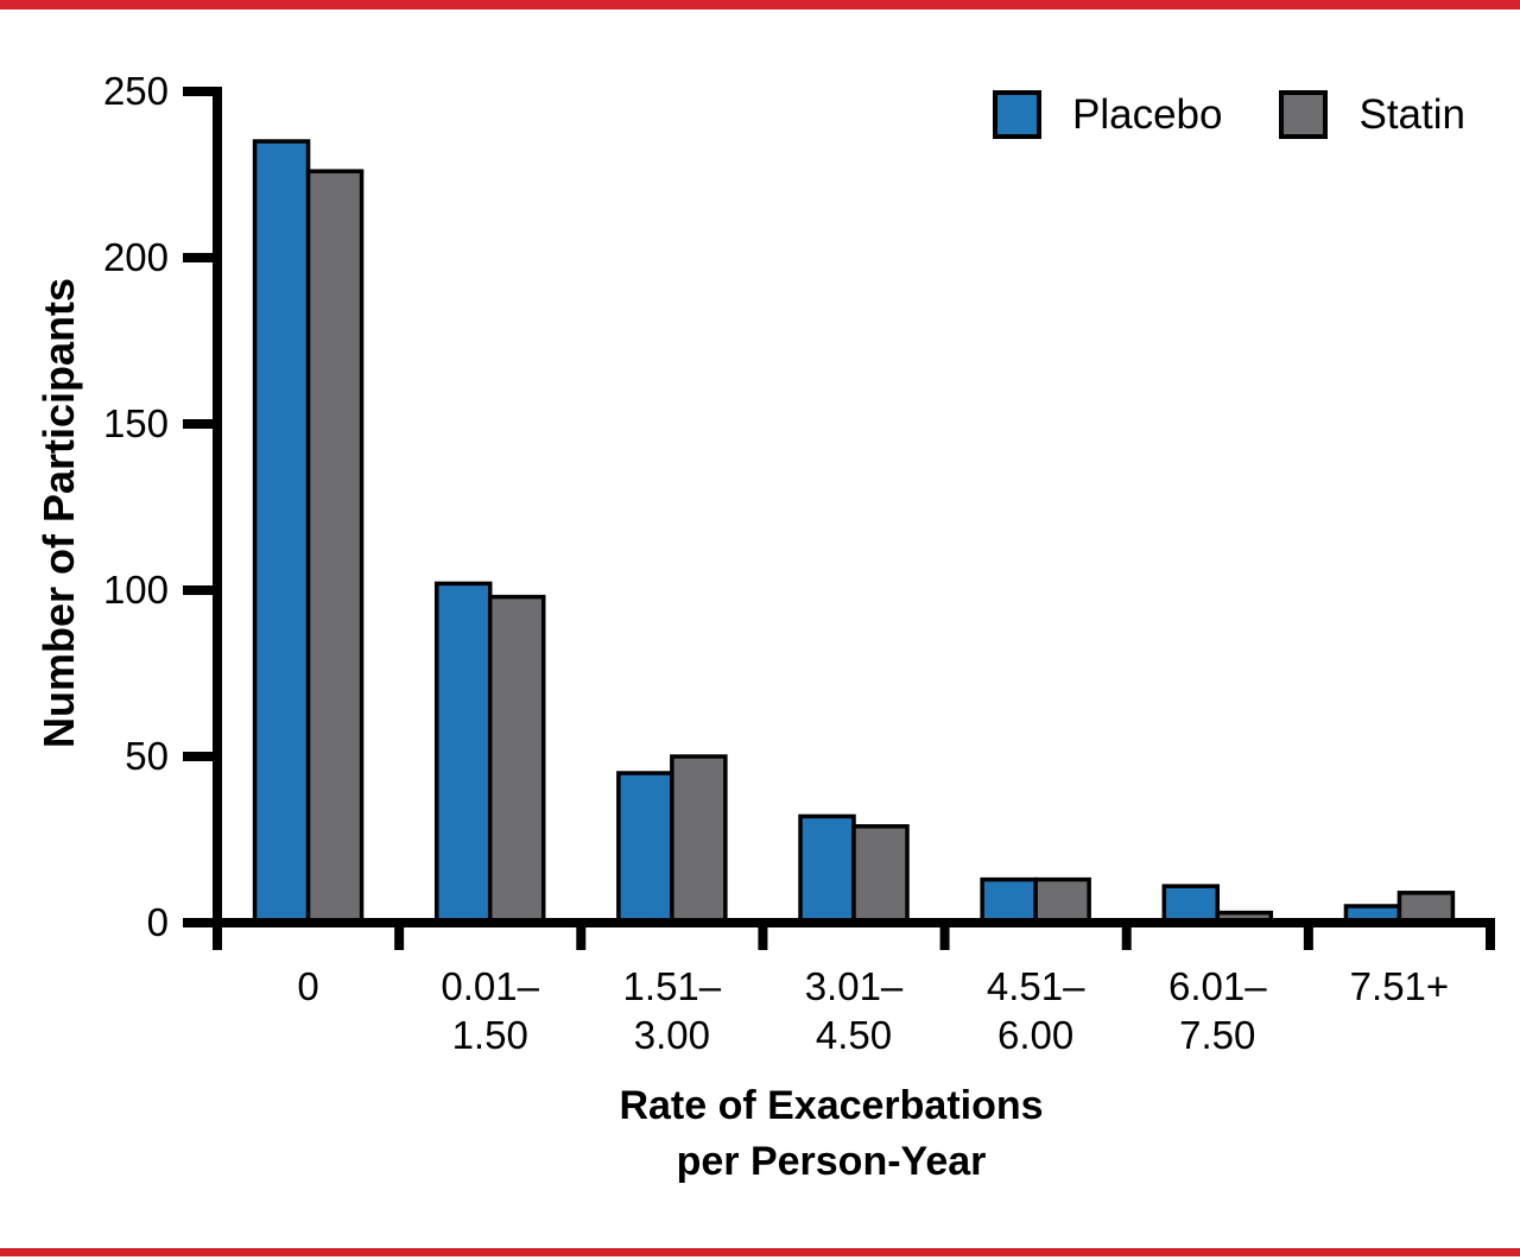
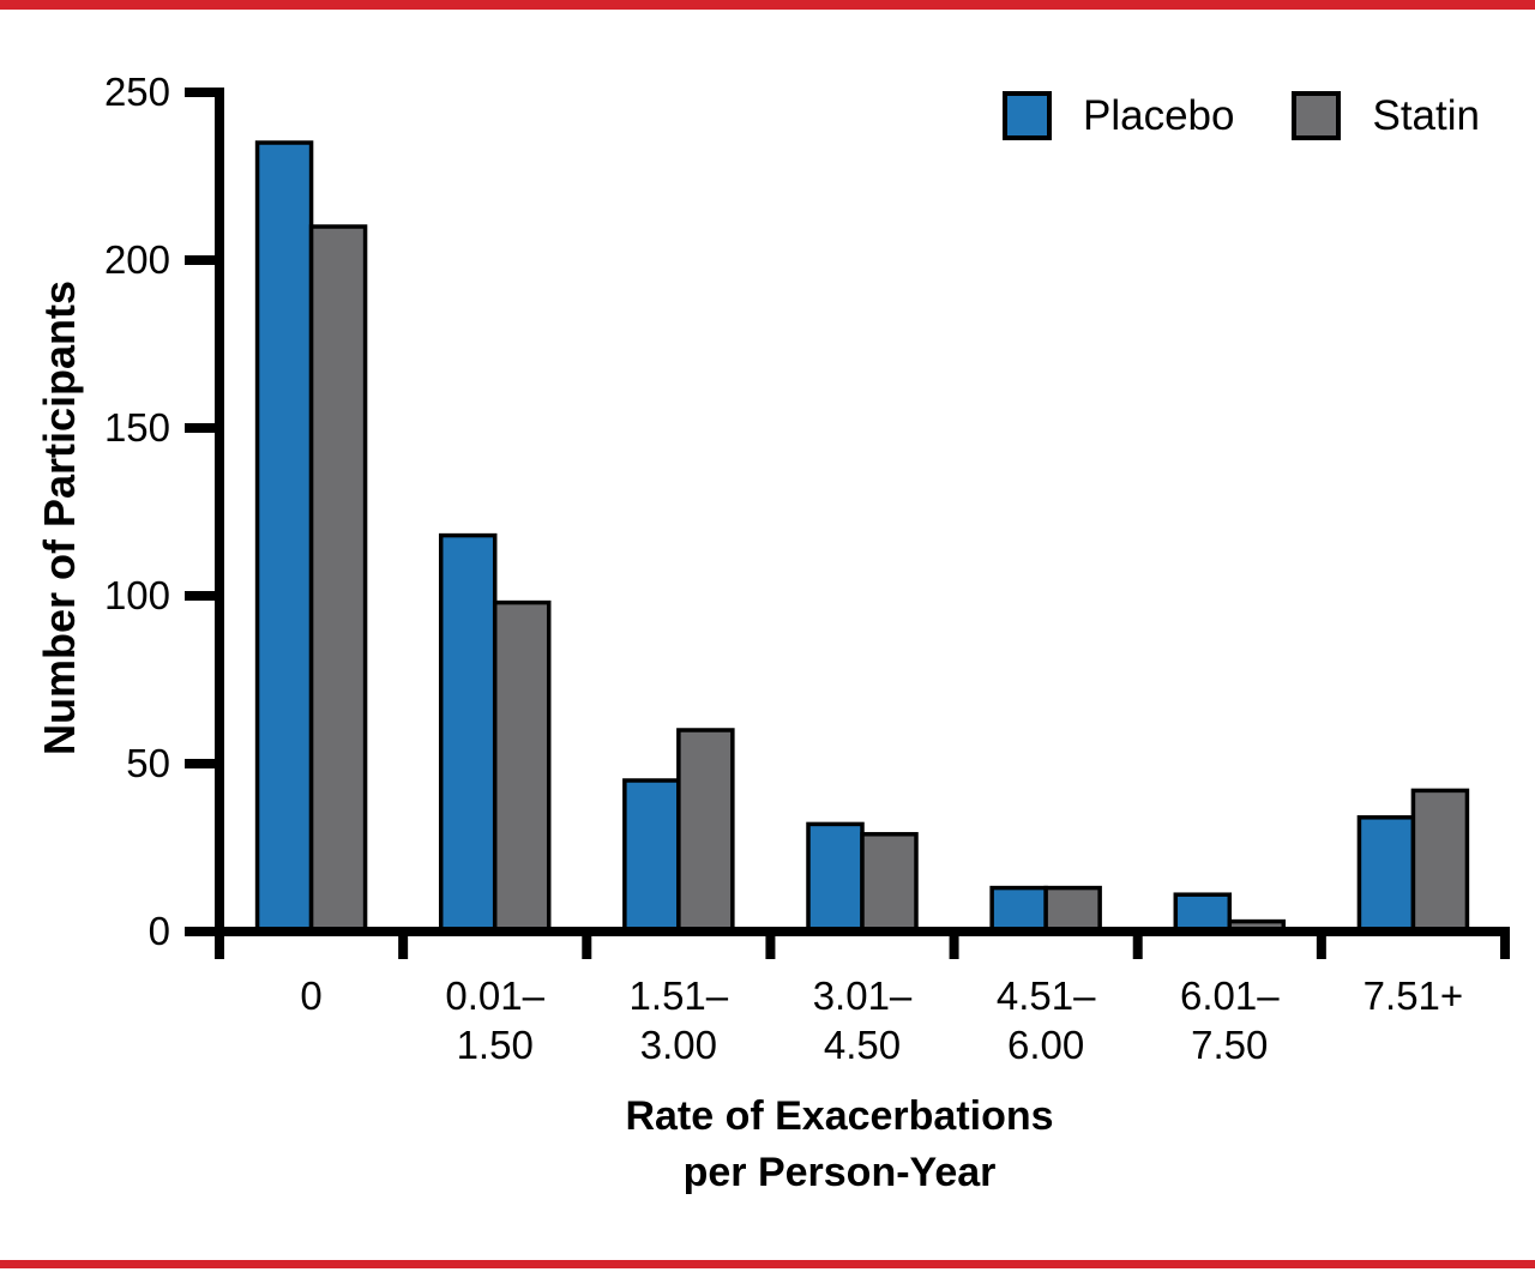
Statin/0: 226 -> 210
Placebo/0.01–1.50: 102 -> 118
Statin/1.51–3.00: 50 -> 60
Placebo/7.51+: 5 -> 34
Statin/7.51+: 9 -> 42
